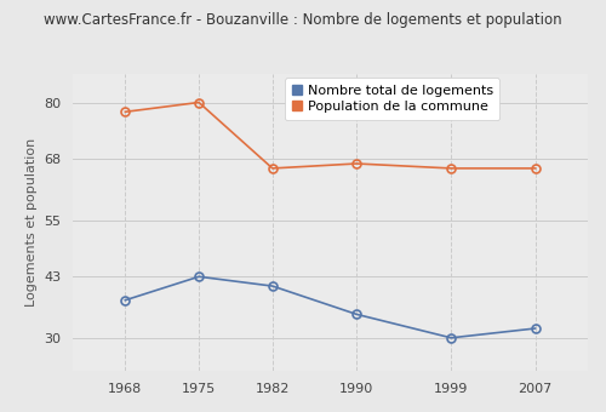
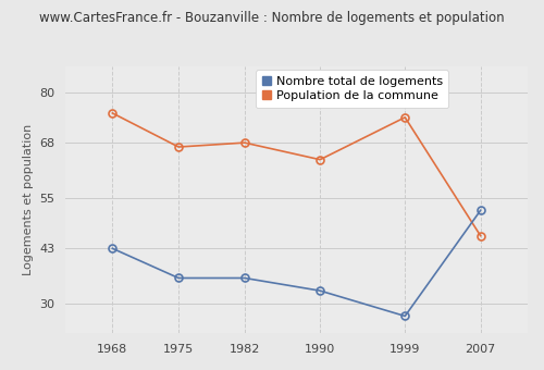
Nombre total de logements/1968: 38 -> 43
Population de la commune/1968: 78 -> 75
Nombre total de logements/1975: 43 -> 36
Population de la commune/1975: 80 -> 67
Nombre total de logements/1982: 41 -> 36
Population de la commune/1982: 66 -> 68
Nombre total de logements/1990: 35 -> 33
Population de la commune/1990: 67 -> 64
Nombre total de logements/1999: 30 -> 27
Population de la commune/1999: 66 -> 74
Nombre total de logements/2007: 32 -> 52
Population de la commune/2007: 66 -> 46
